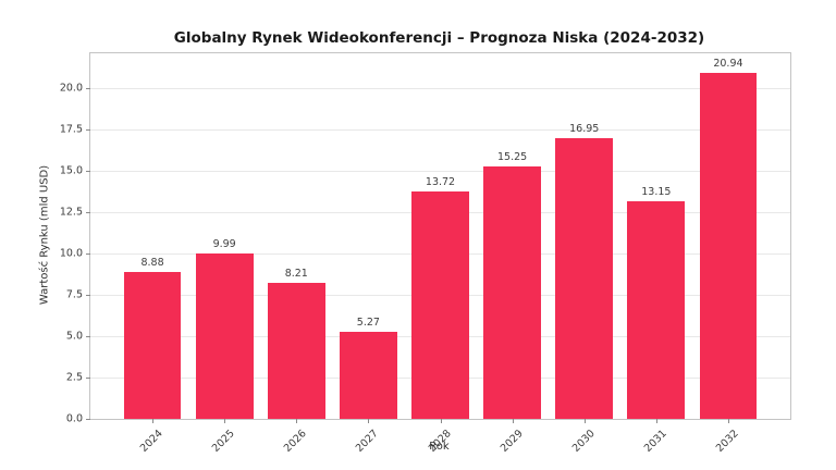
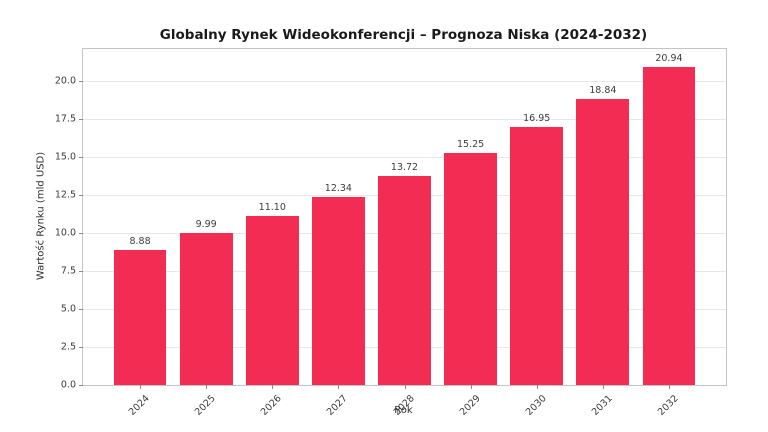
2026: 8.21 -> 11.10
2027: 5.27 -> 12.34
2031: 13.15 -> 18.84
